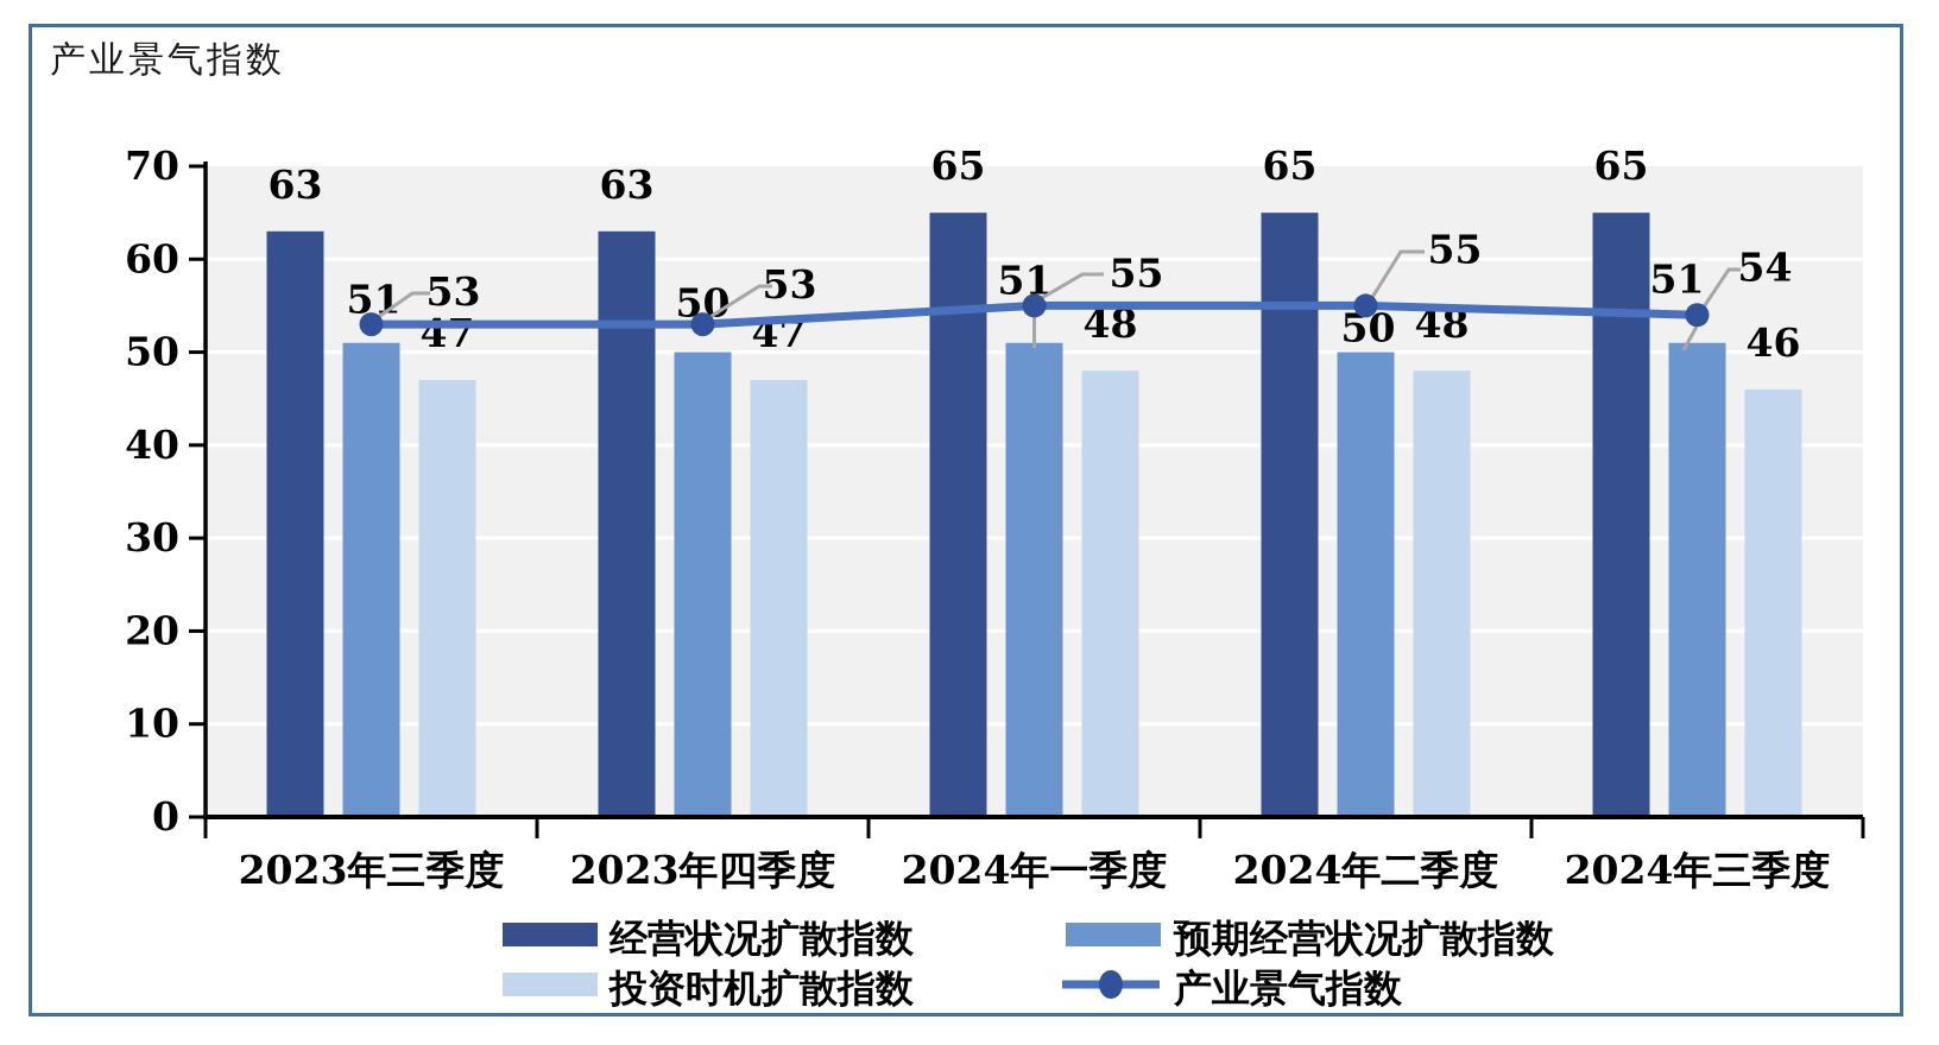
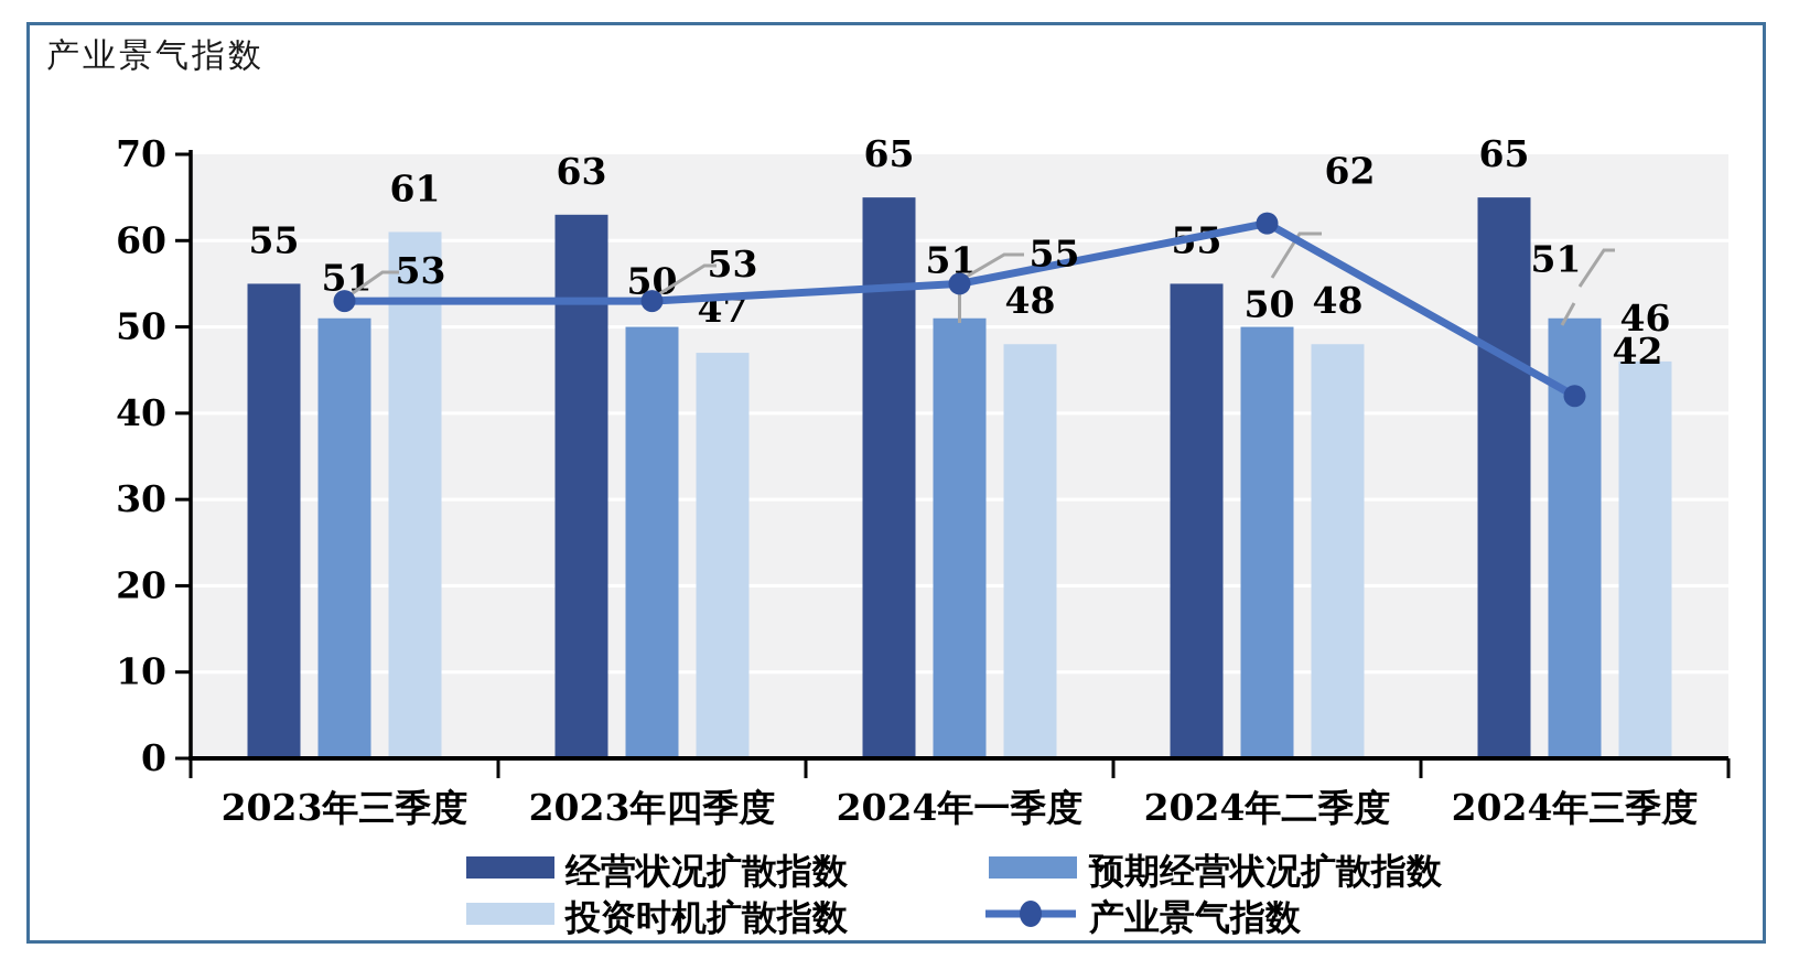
经营状况扩散指数/2023年三季度: 63 -> 55
投资时机扩散指数/2023年三季度: 47 -> 61
经营状况扩散指数/2024年二季度: 65 -> 55
产业景气指数/2024年二季度: 55 -> 62
产业景气指数/2024年三季度: 54 -> 42
